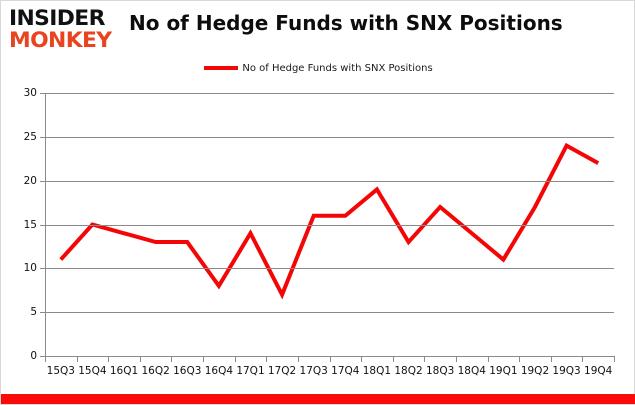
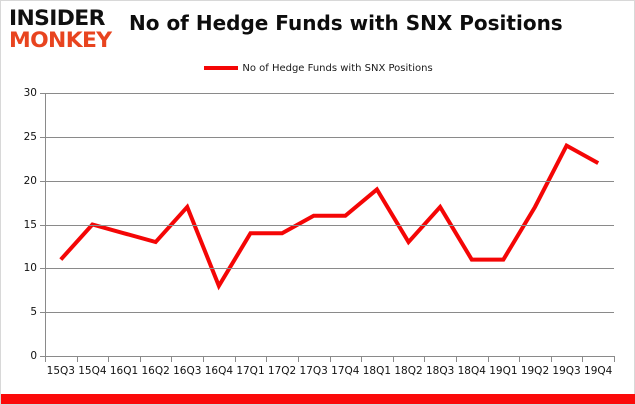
16Q3: 13 -> 17
17Q2: 7 -> 14
18Q4: 14 -> 11
